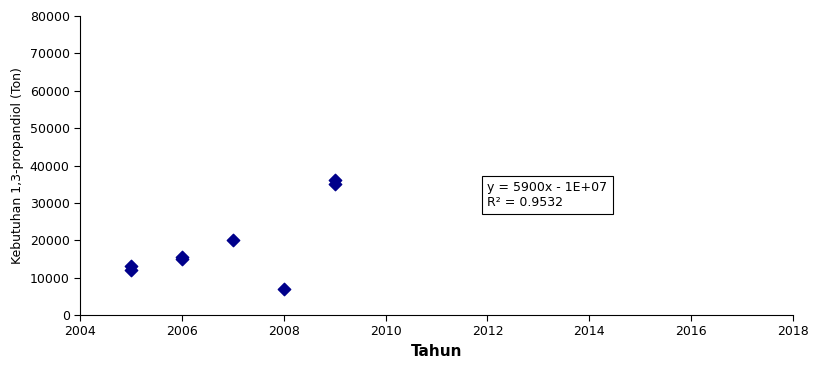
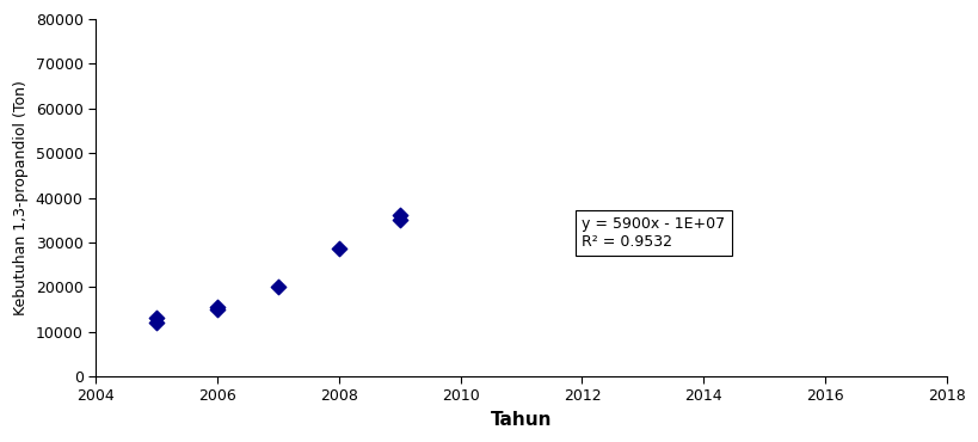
2008: 7000 -> 28500
